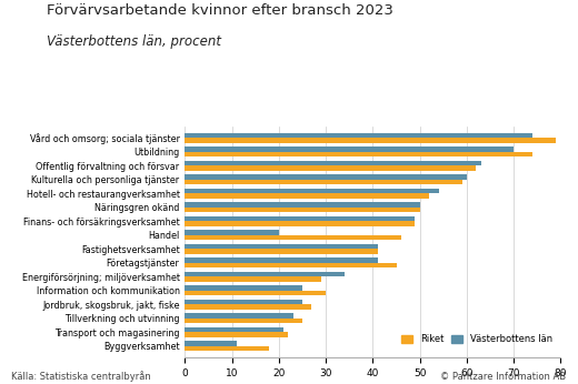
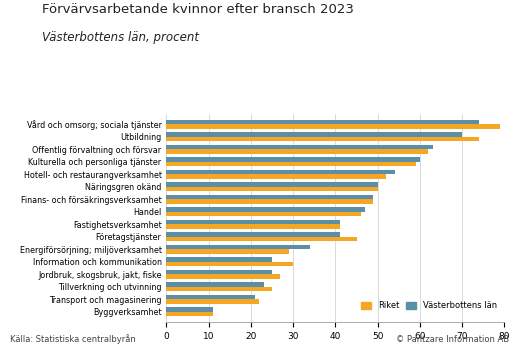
Västerbottens län/Handel: 20 -> 47
Riket/Byggverksamhet: 18 -> 11
